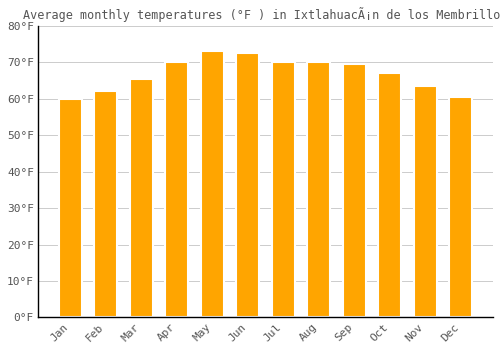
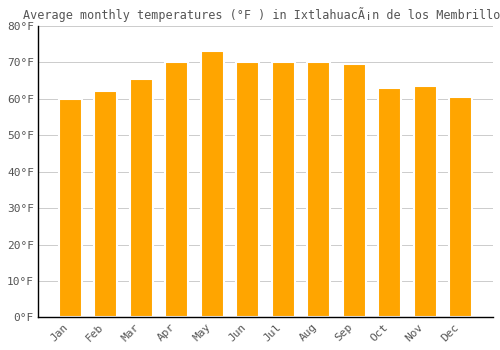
Jun: 72.5°F -> 70.0°F
Oct: 67.0°F -> 63.0°F
